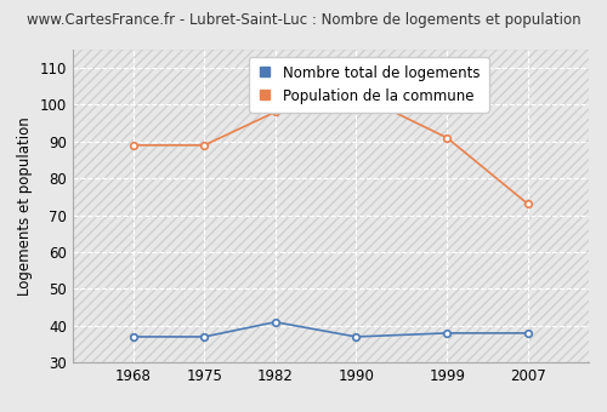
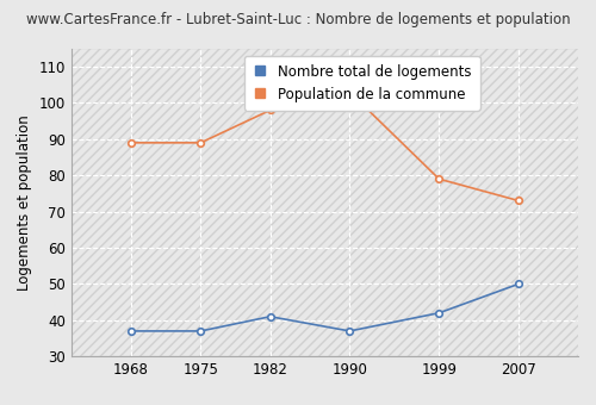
Nombre total de logements/1999: 38 -> 42
Population de la commune/1999: 91 -> 79
Nombre total de logements/2007: 38 -> 50
